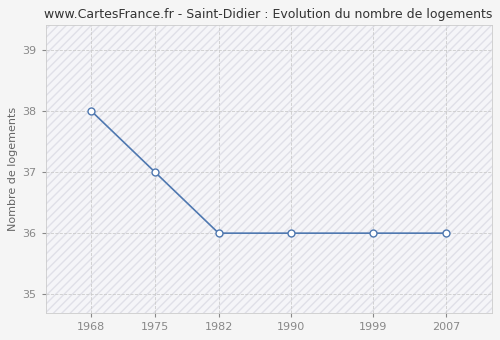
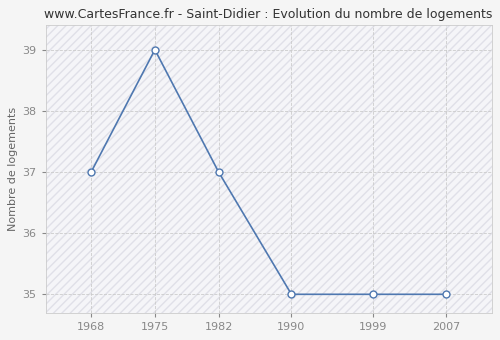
1968: 38 -> 37
1975: 37 -> 39
1982: 36 -> 37
1990: 36 -> 35
1999: 36 -> 35
2007: 36 -> 35
